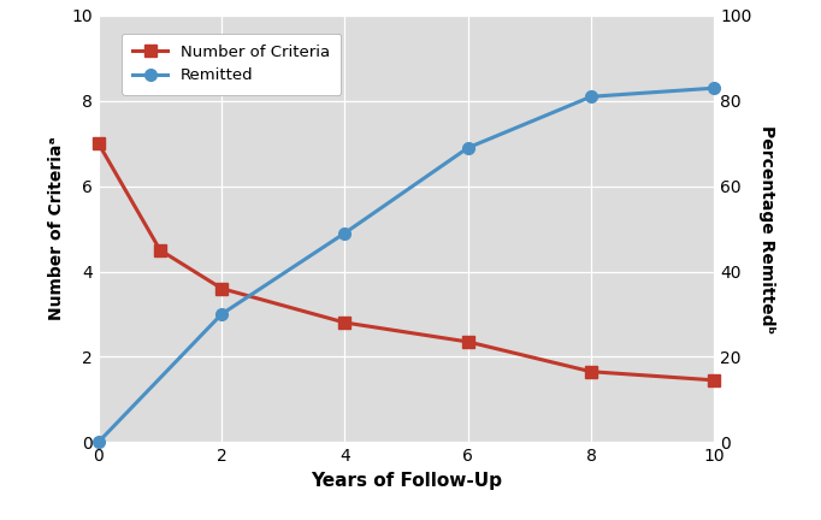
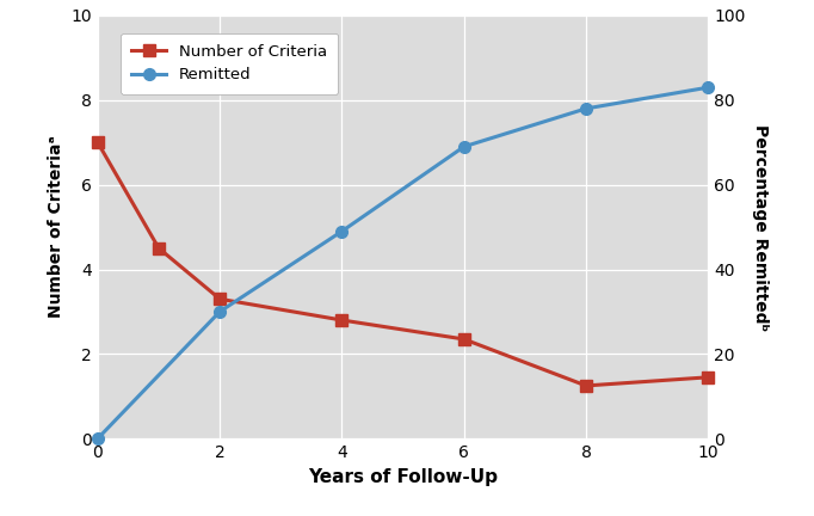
Number of Criteria/2: 3.60 -> 3.30
Number of Criteria/8: 1.65 -> 1.25
Remitted/8: 81 -> 78
